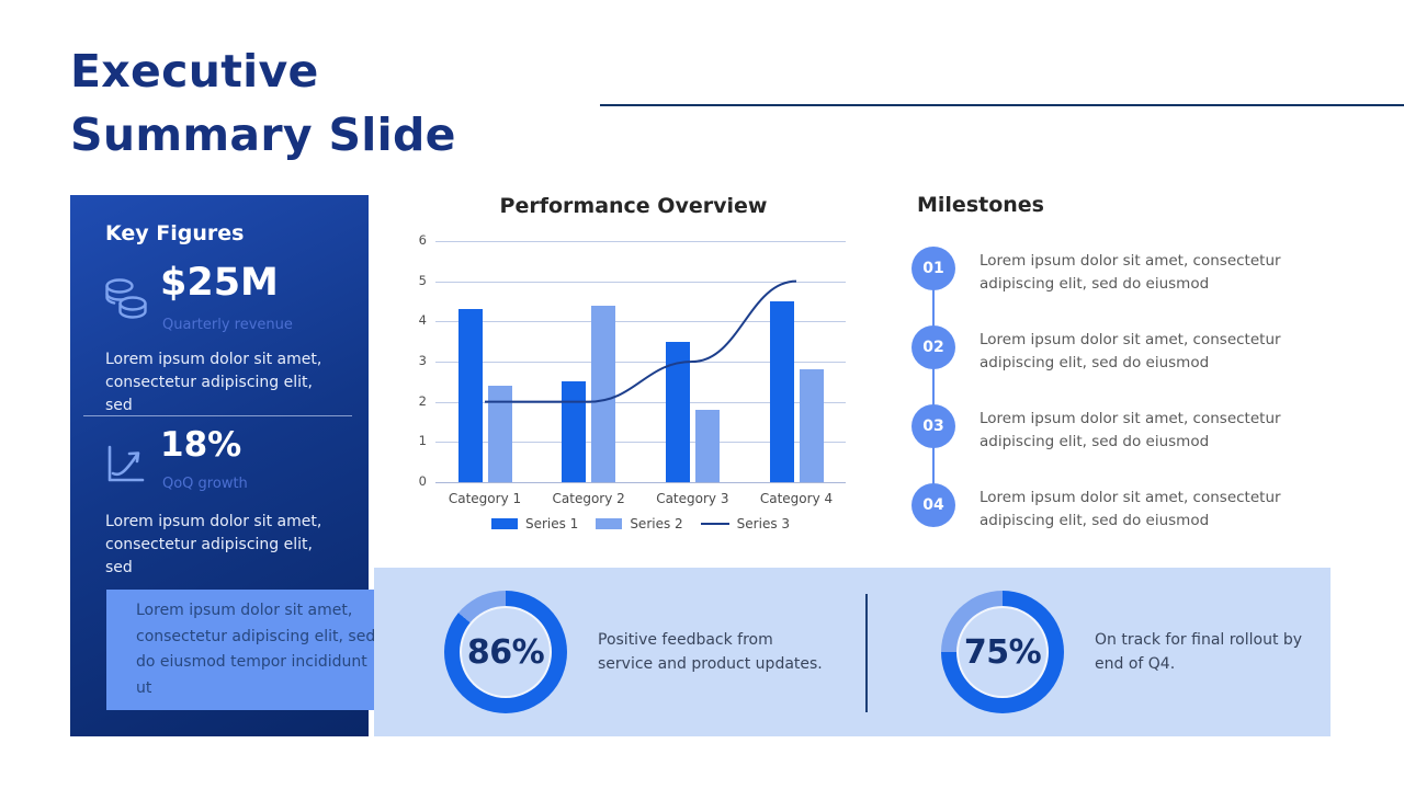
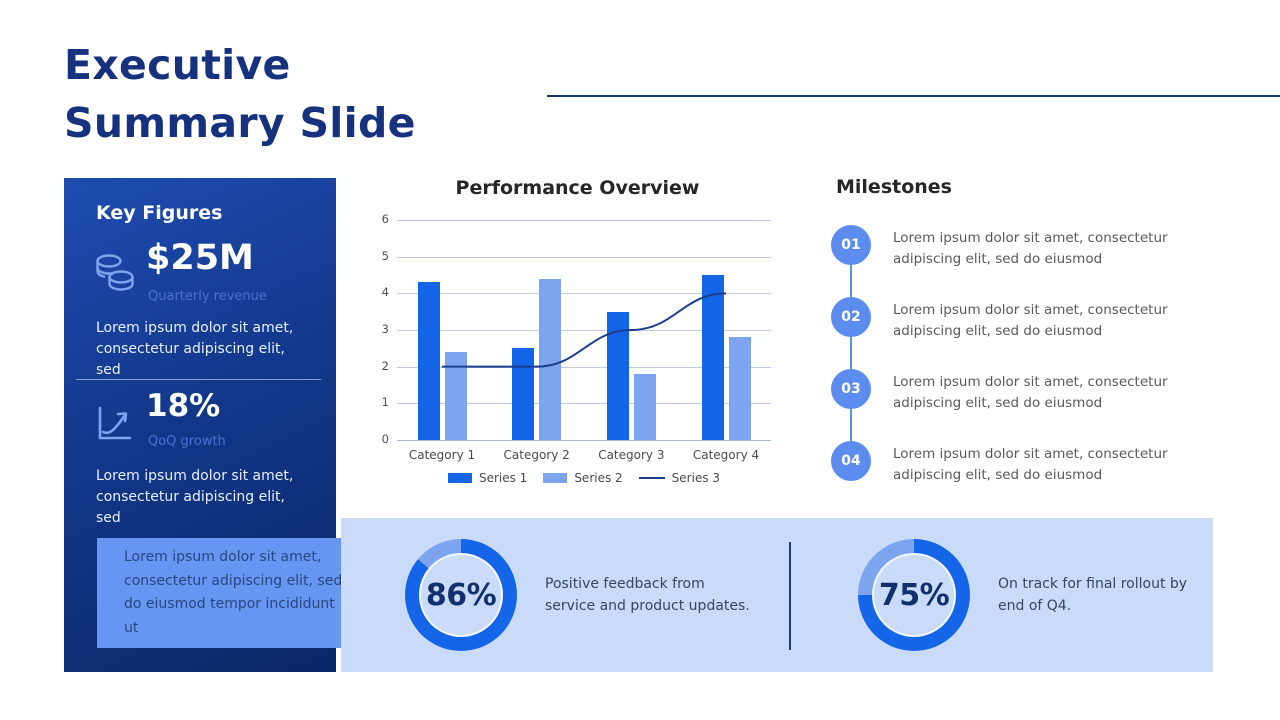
Series 3/Category 4: 5 -> 4
